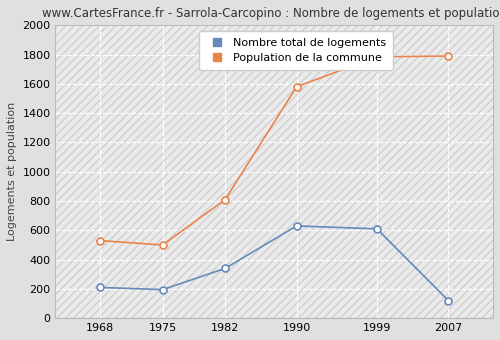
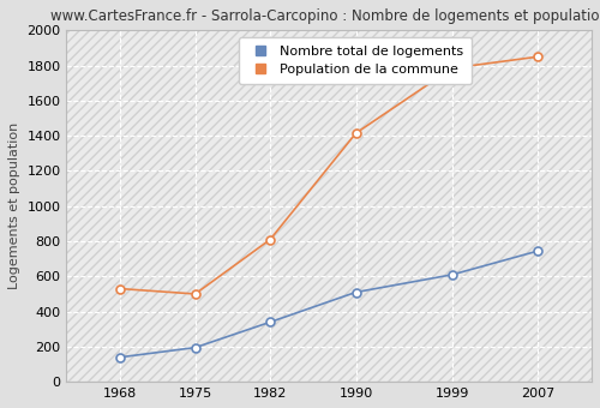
Nombre total de logements/1968: 210 -> 140
Nombre total de logements/1990: 630 -> 510
Population de la commune/1990: 1580 -> 1420
Nombre total de logements/2007: 120 -> 740
Population de la commune/2007: 1790 -> 1850
